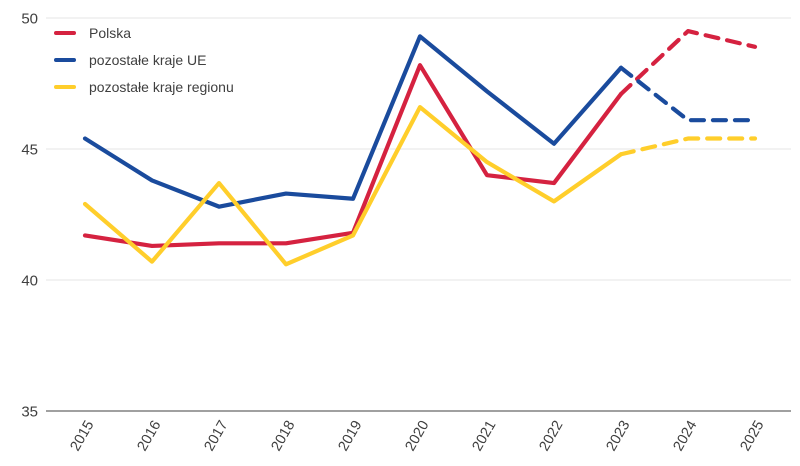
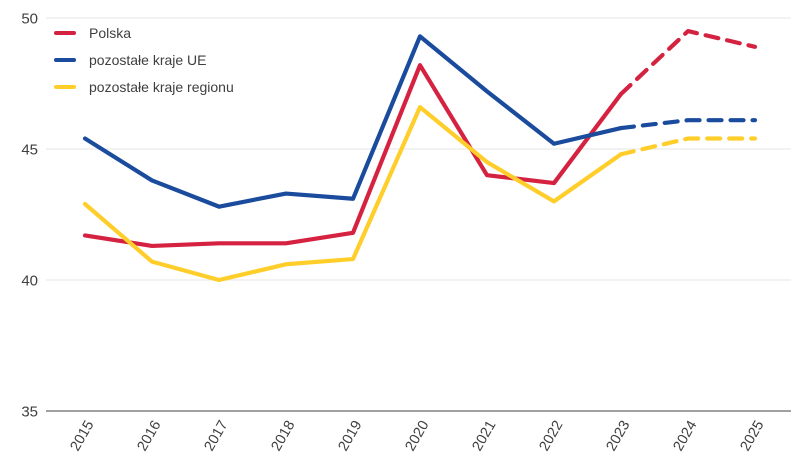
pozostałe kraje regionu/2017: 43.7 -> 40.0
pozostałe kraje regionu/2019: 41.7 -> 40.8
pozostałe kraje UE/2023: 48.1 -> 45.8
